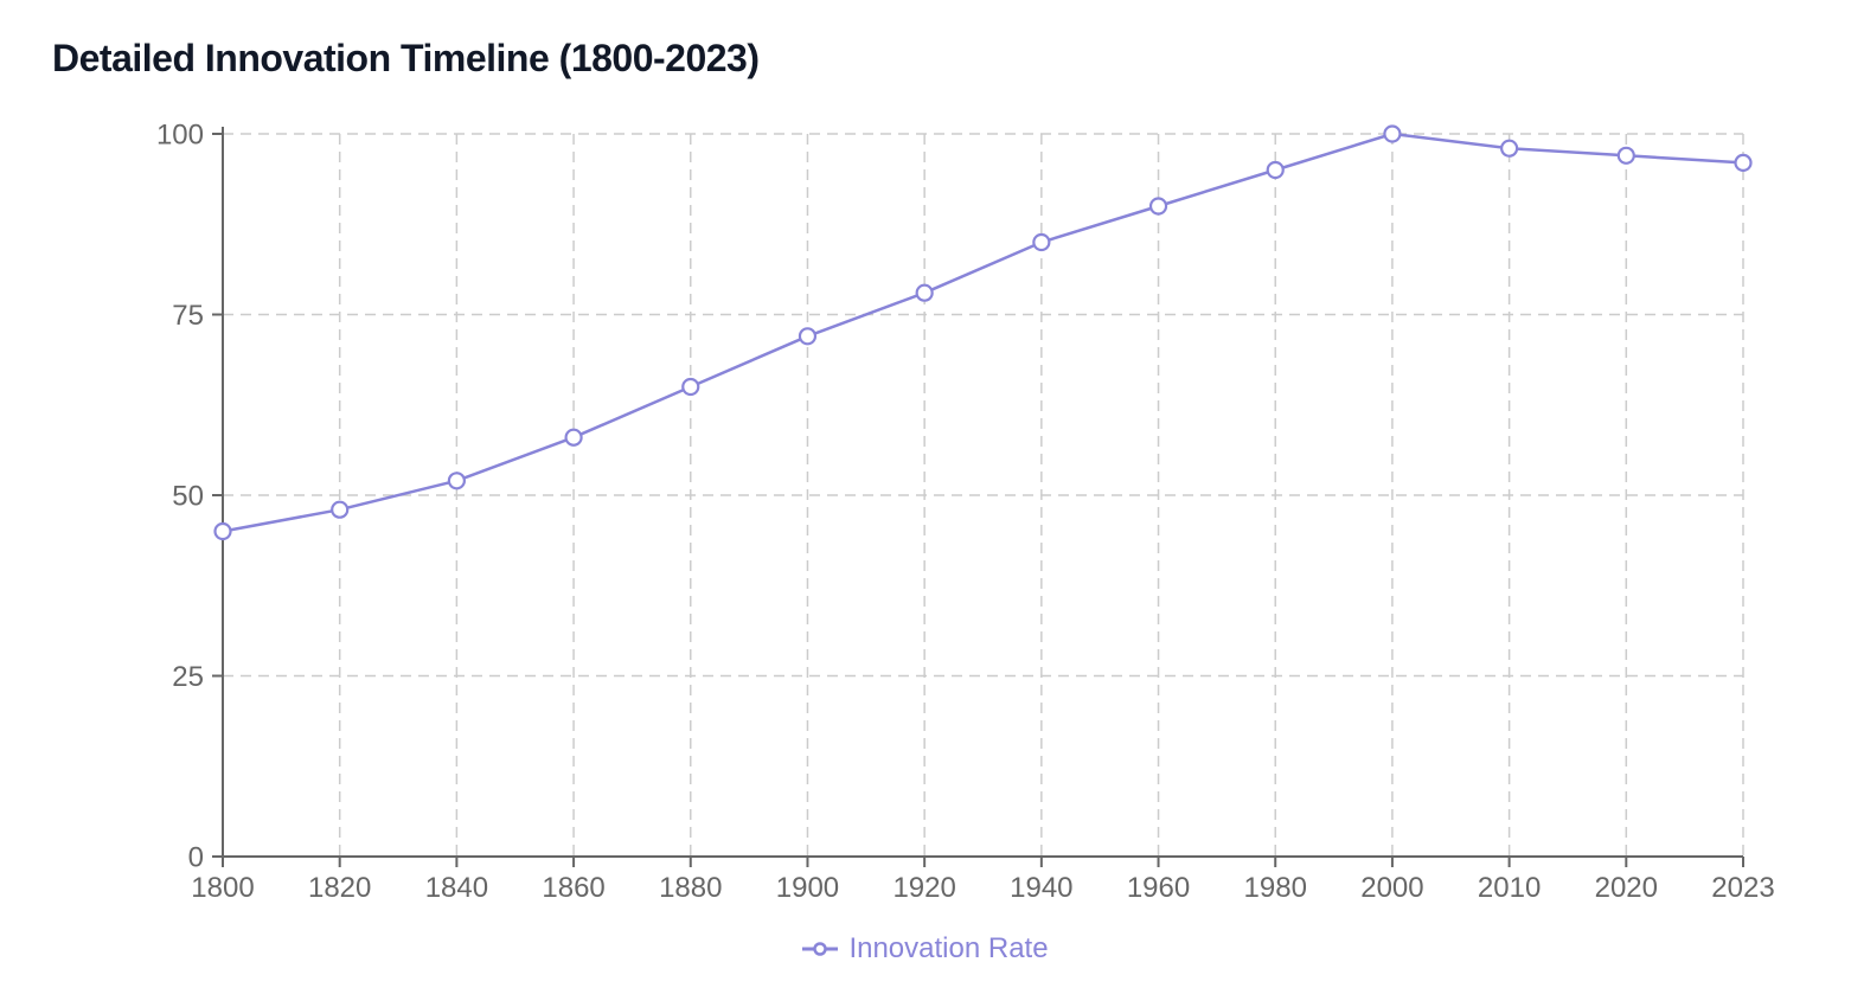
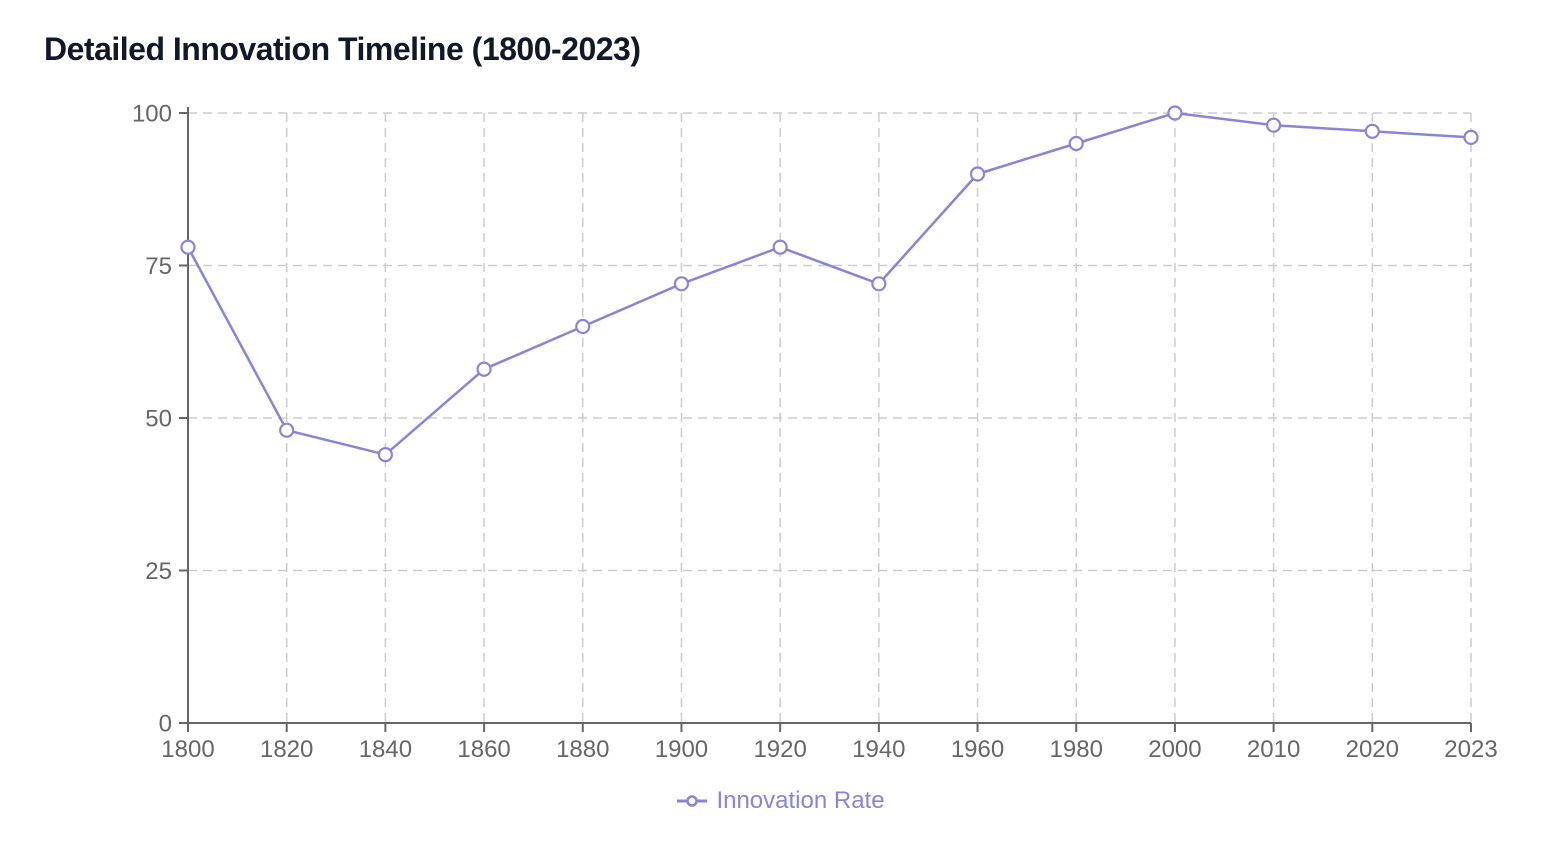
1800: 45 -> 78
1840: 52 -> 44
1940: 85 -> 72
